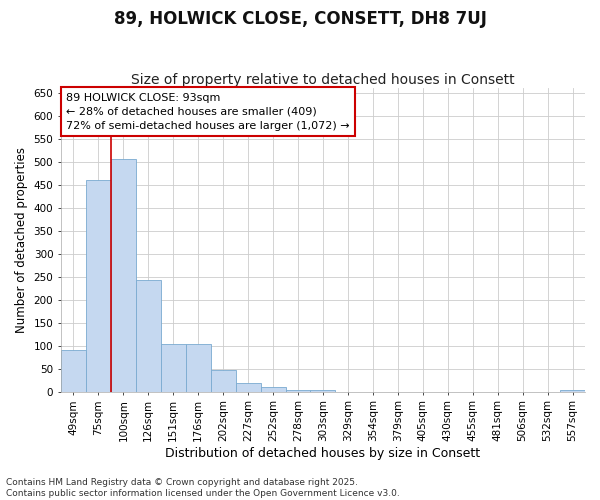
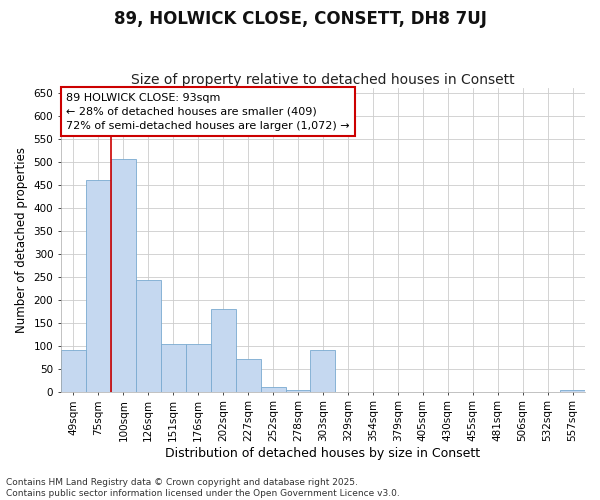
202sqm: 47 -> 180
227sqm: 18 -> 70
303sqm: 3 -> 90
